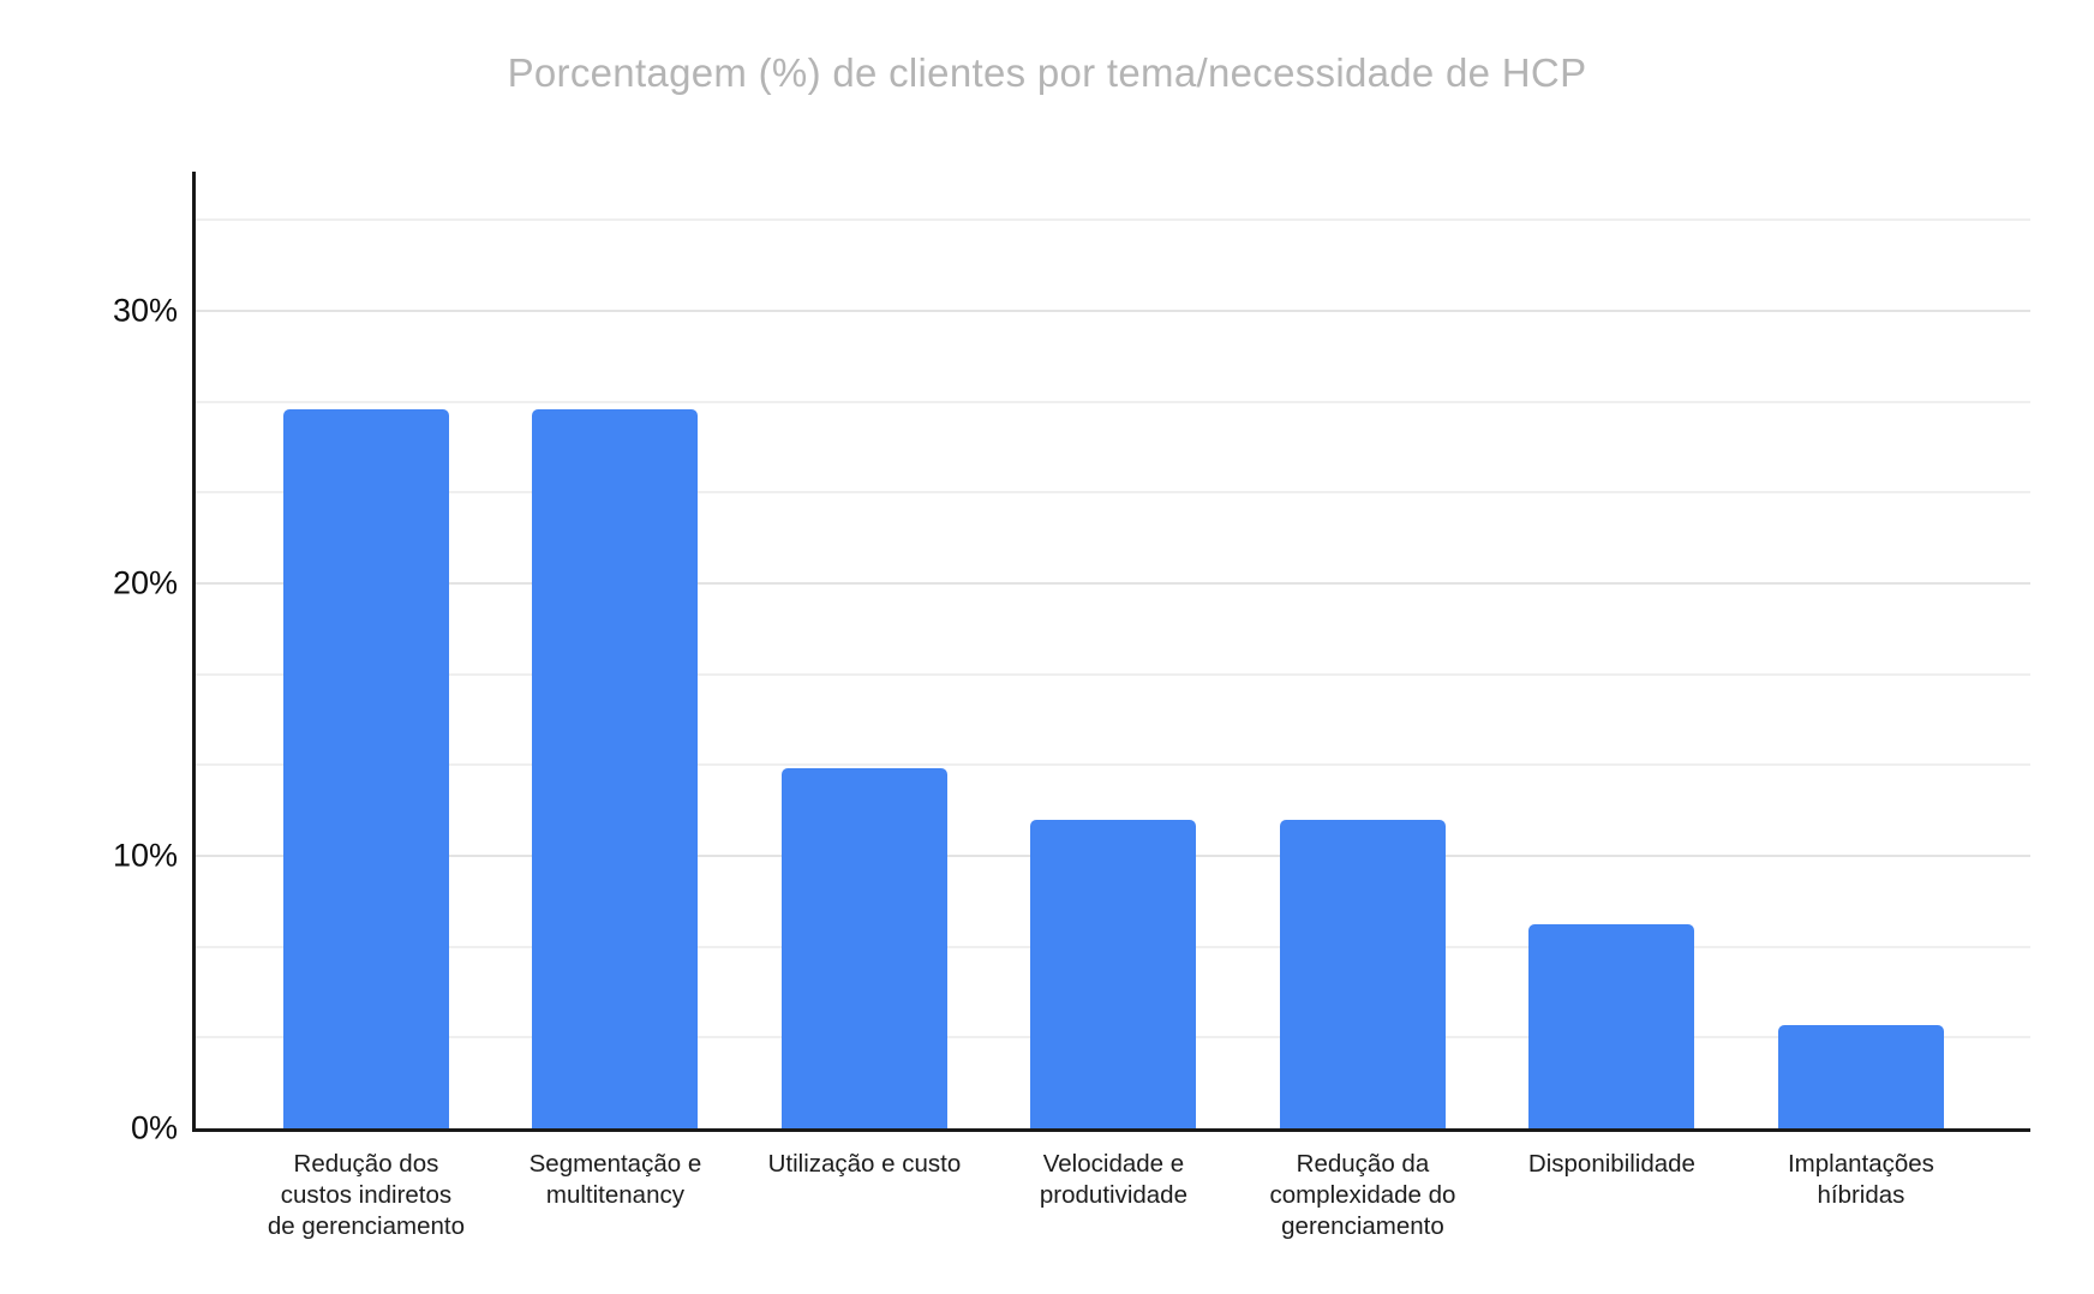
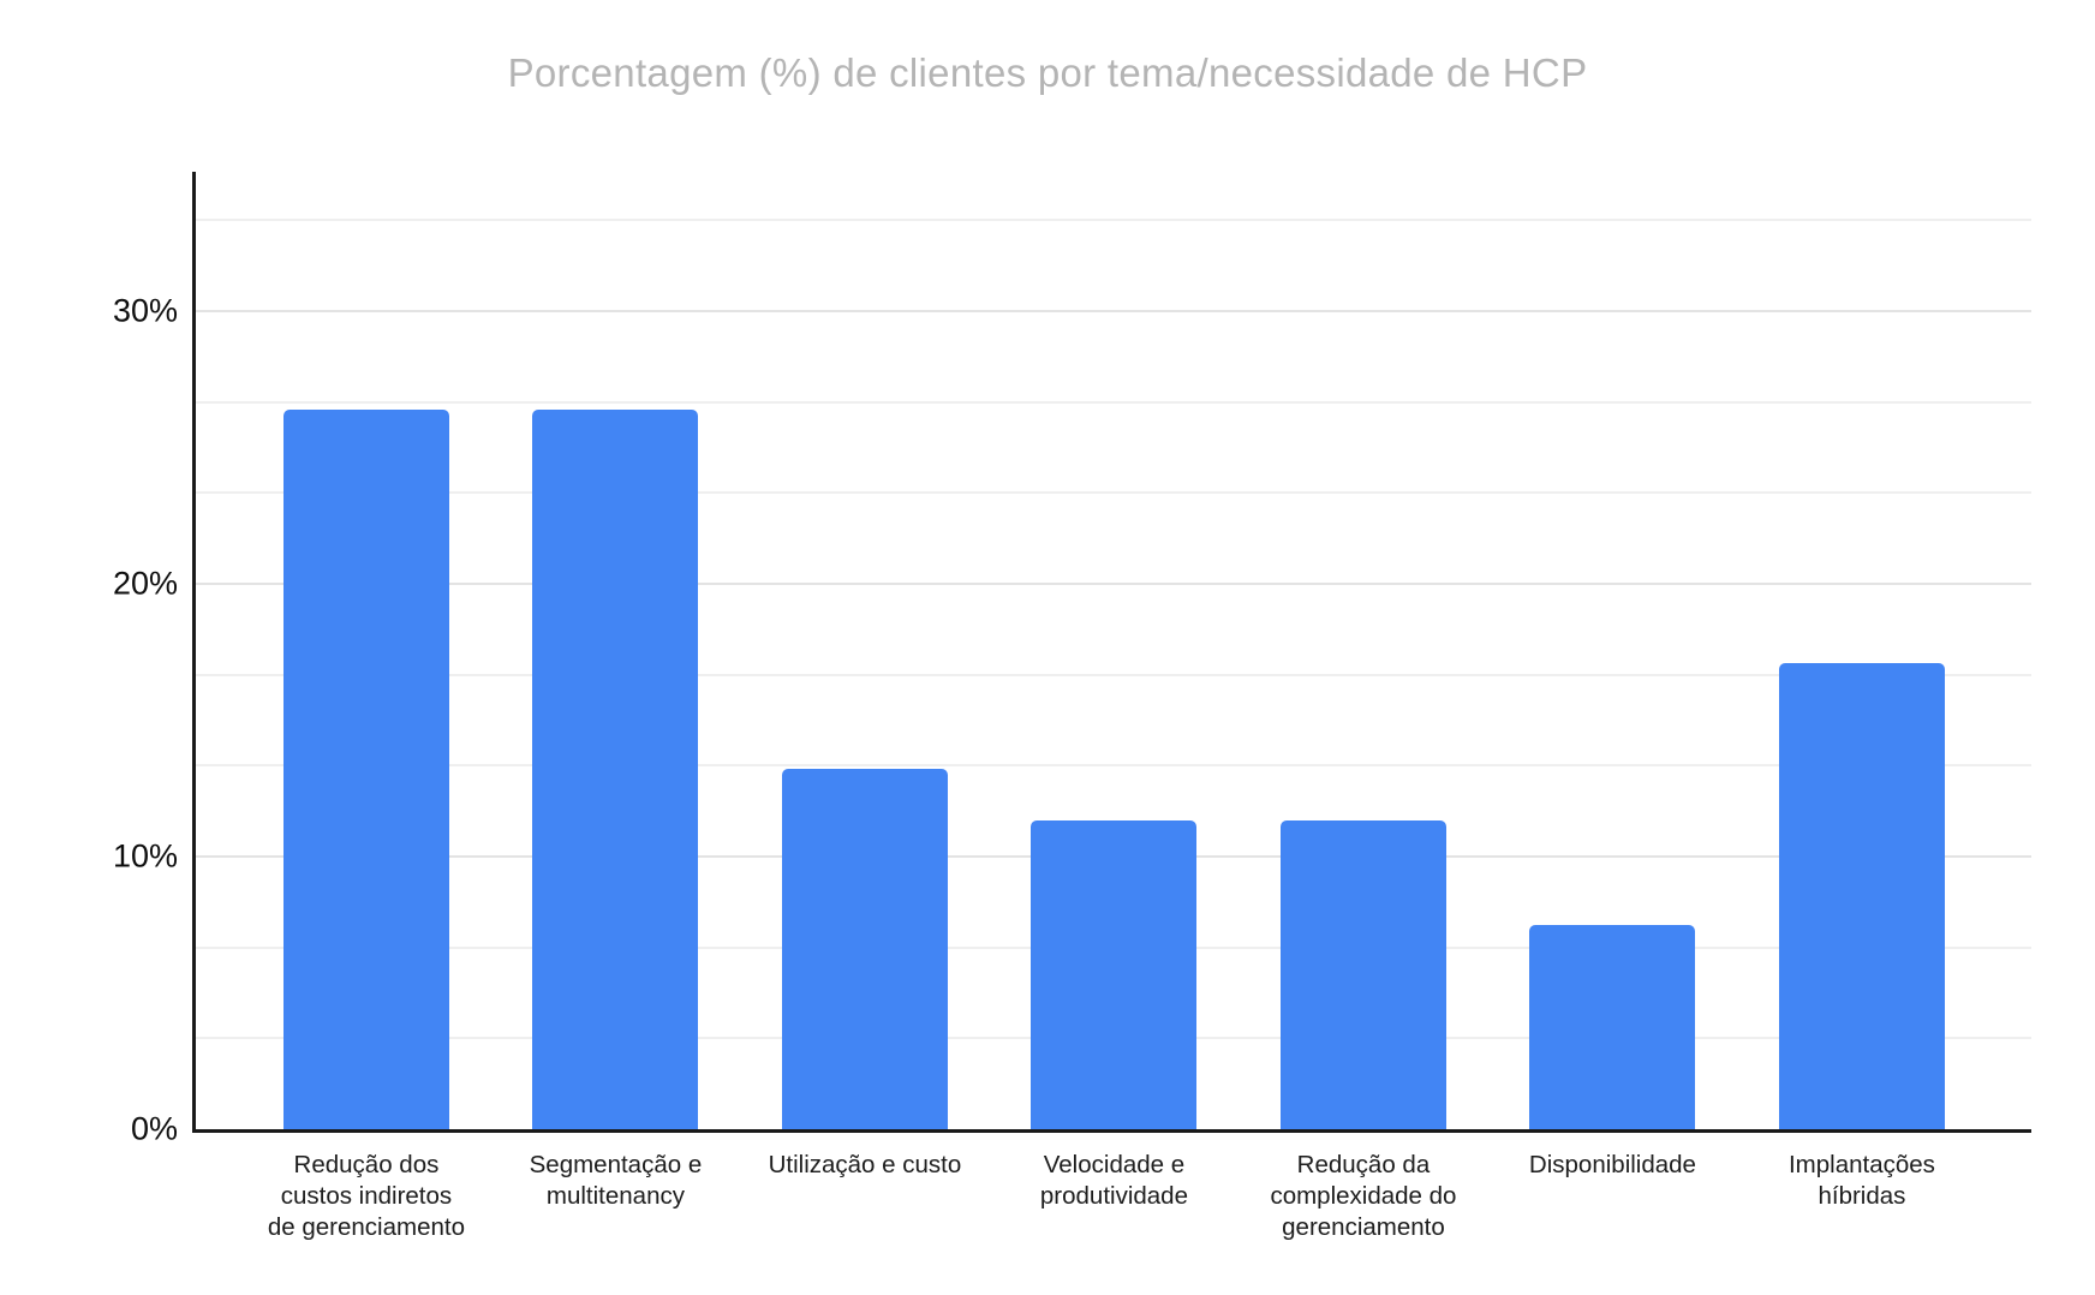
Implantações híbridas: 3.8% -> 17.1%
